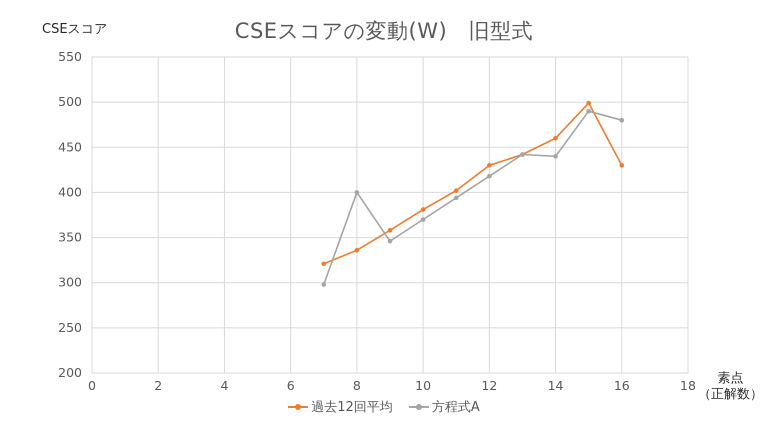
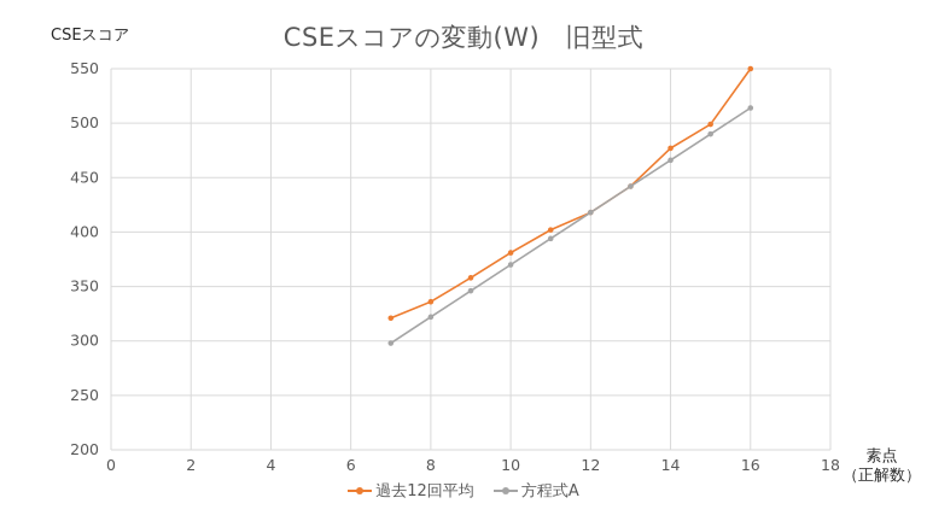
方程式A/8: 400 -> 320
過去12回平均/12: 430 -> 420
過去12回平均/14: 460 -> 480
方程式A/14: 440 -> 470
過去12回平均/16: 430 -> 550
方程式A/16: 480 -> 510
